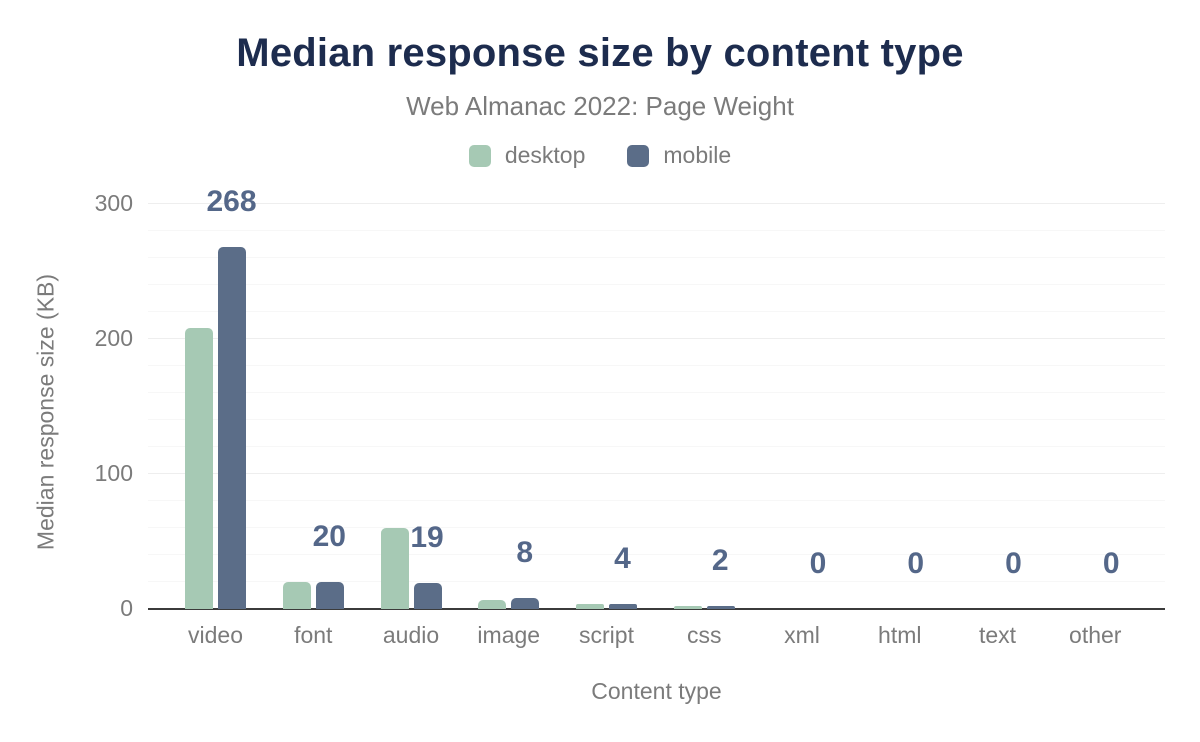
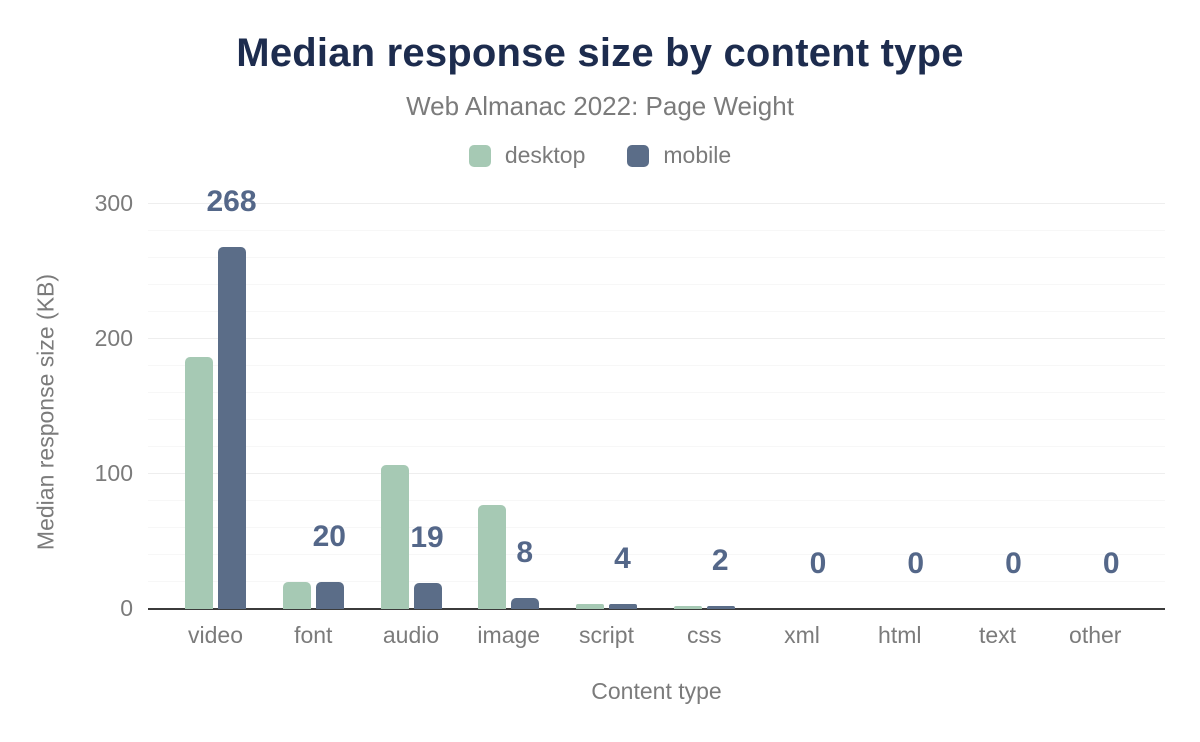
desktop/video: 208 -> 187
desktop/audio: 60 -> 107
desktop/image: 7 -> 77
